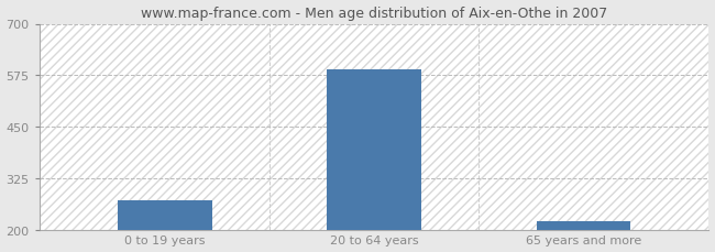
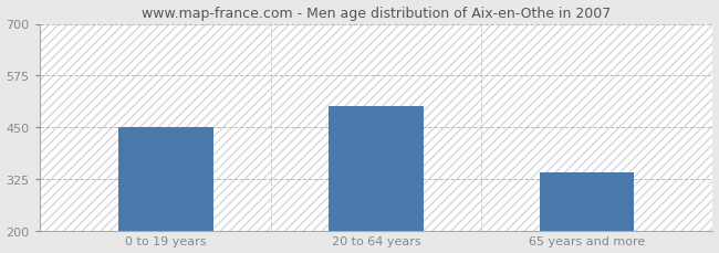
0 to 19 years: 270 -> 450
20 to 64 years: 590 -> 500
65 years and more: 220 -> 340
